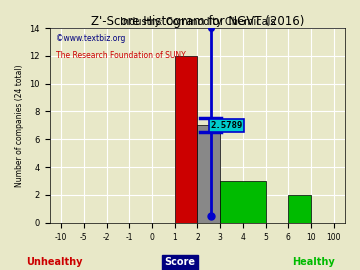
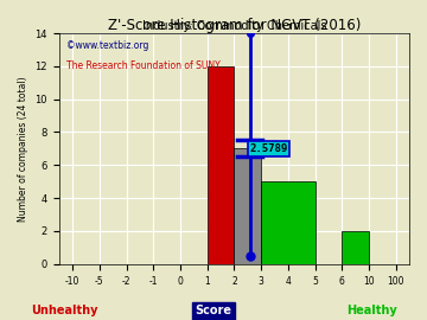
4: 3 -> 5
